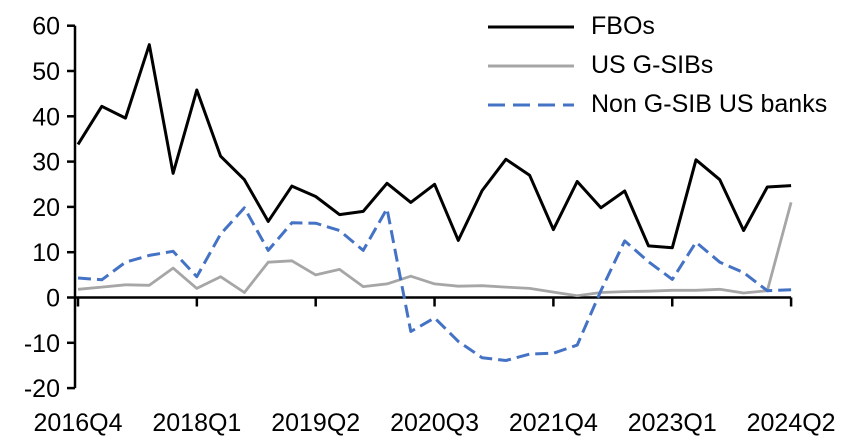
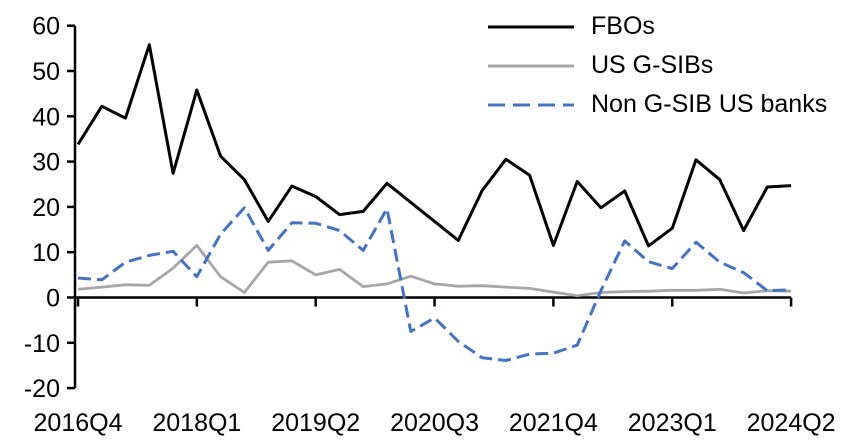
US G-SIBs/2018Q1: 2 -> 12
FBOs/2020Q3: 25 -> 17
FBOs/2021Q4: 15 -> 12
FBOs/2023Q1: 11 -> 15
Non G-SIB US banks/2023Q1: 4 -> 6
US G-SIBs/2024Q2: 21 -> 1
